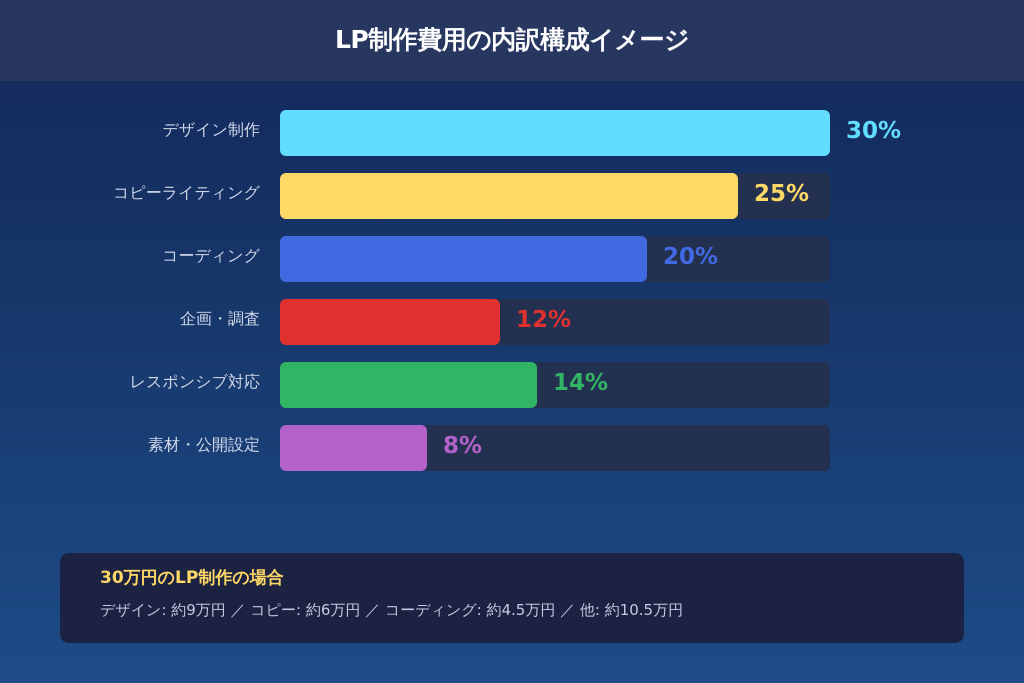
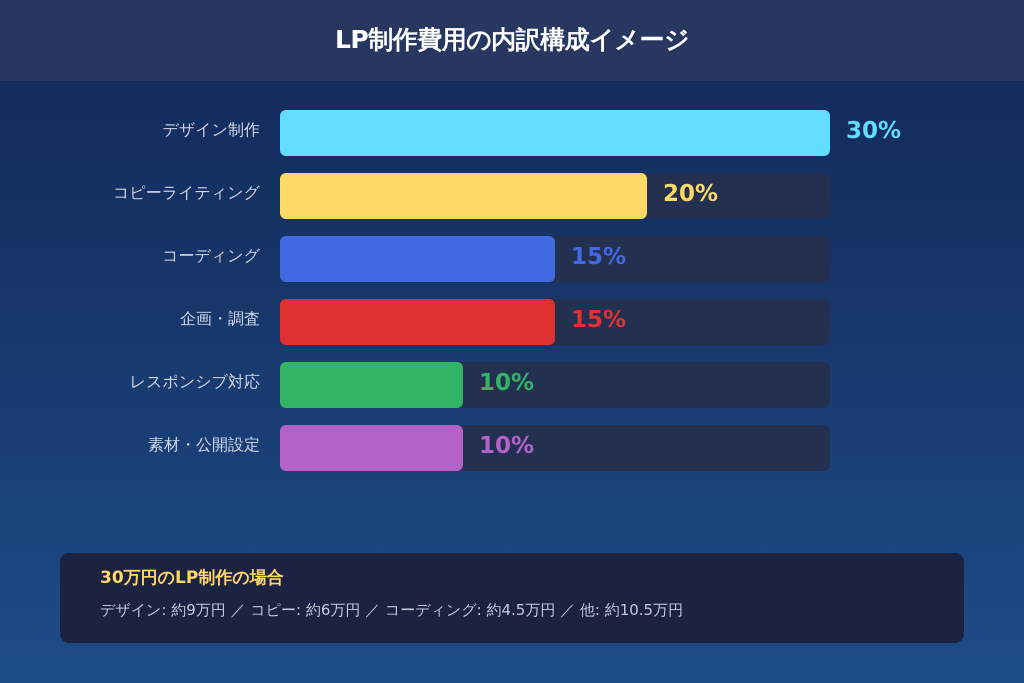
コピーライティング: 25% -> 20%
コーディング: 20% -> 15%
企画・調査: 12% -> 15%
レスポンシブ対応: 14% -> 10%
素材・公開設定: 8% -> 10%
